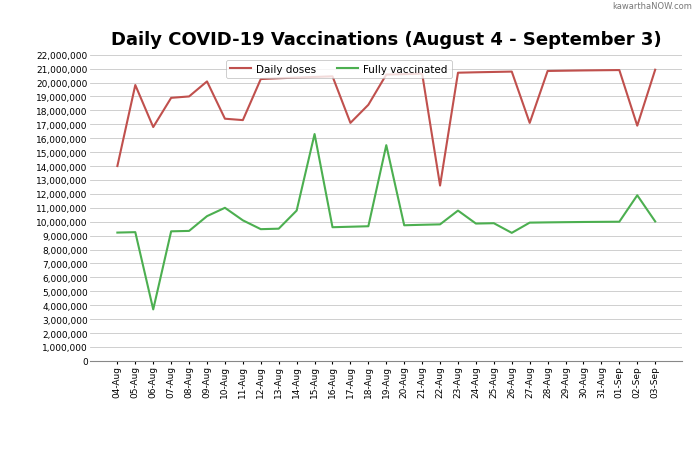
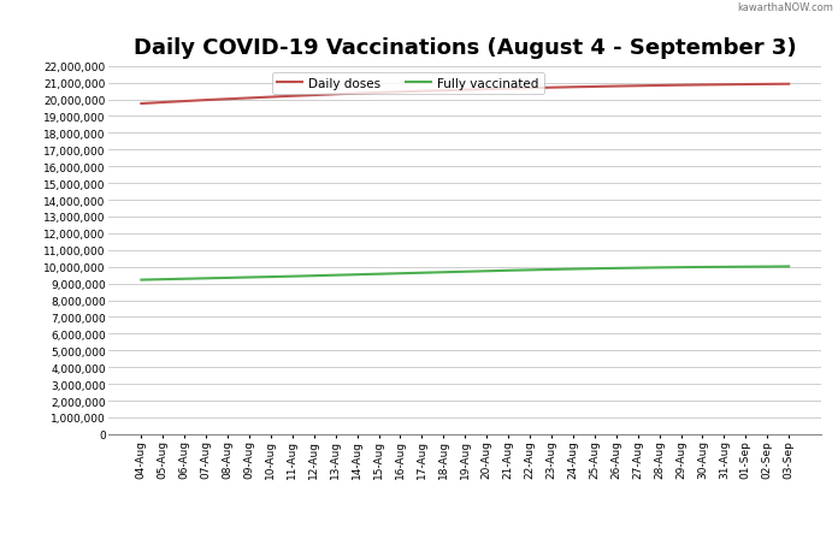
Daily doses/04-Aug: 14,000,000 -> 19,800,000
Daily doses/06-Aug: 16,800,000 -> 19,900,000
Fully vaccinated/06-Aug: 3,700,000 -> 9,300,000
Daily doses/07-Aug: 18,900,000 -> 20,000,000
Daily doses/08-Aug: 19,000,000 -> 20,000,000
Fully vaccinated/09-Aug: 10,400,000 -> 9,400,000
Daily doses/10-Aug: 17,400,000 -> 20,100,000
Fully vaccinated/10-Aug: 11,000,000 -> 9,400,000
Daily doses/11-Aug: 17,300,000 -> 20,200,000
Fully vaccinated/11-Aug: 10,100,000 -> 9,400,000
Fully vaccinated/14-Aug: 10,800,000 -> 9,500,000
Fully vaccinated/15-Aug: 16,300,000 -> 9,600,000
Daily doses/17-Aug: 17,100,000 -> 20,500,000
Daily doses/18-Aug: 18,400,000 -> 20,500,000
Fully vaccinated/19-Aug: 15,500,000 -> 9,700,000
Daily doses/22-Aug: 12,600,000 -> 20,700,000
Fully vaccinated/23-Aug: 10,800,000 -> 9,800,000
Fully vaccinated/26-Aug: 9,200,000 -> 9,900,000
Daily doses/27-Aug: 17,100,000 -> 20,800,000
Daily doses/02-Sep: 16,900,000 -> 20,900,000
Fully vaccinated/02-Sep: 11,900,000 -> 10,000,000
